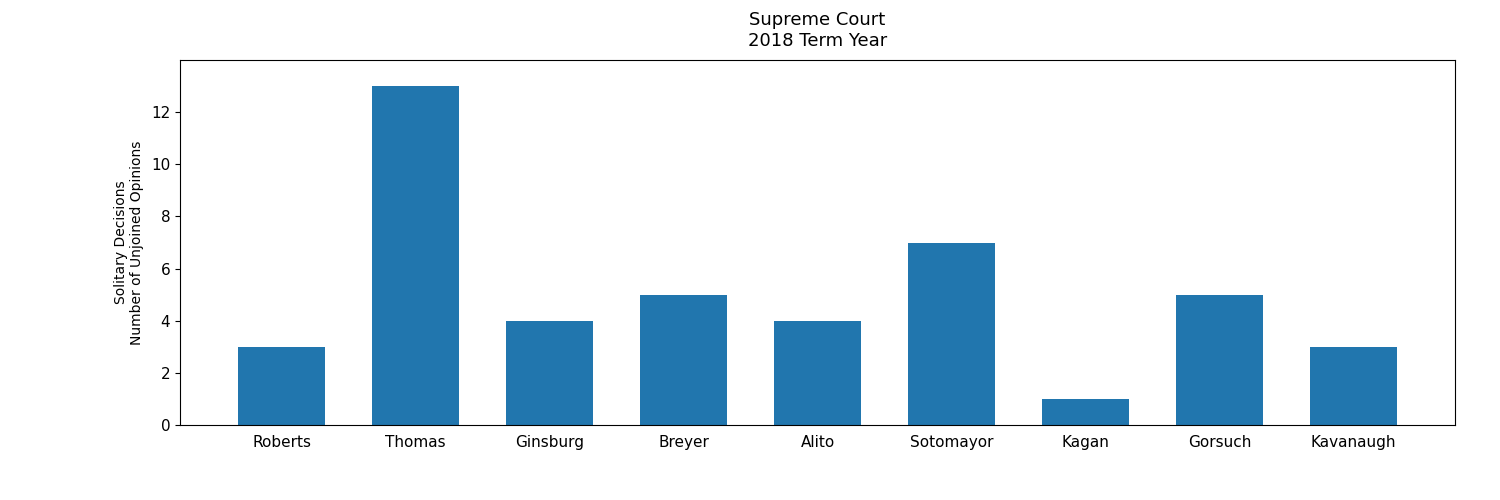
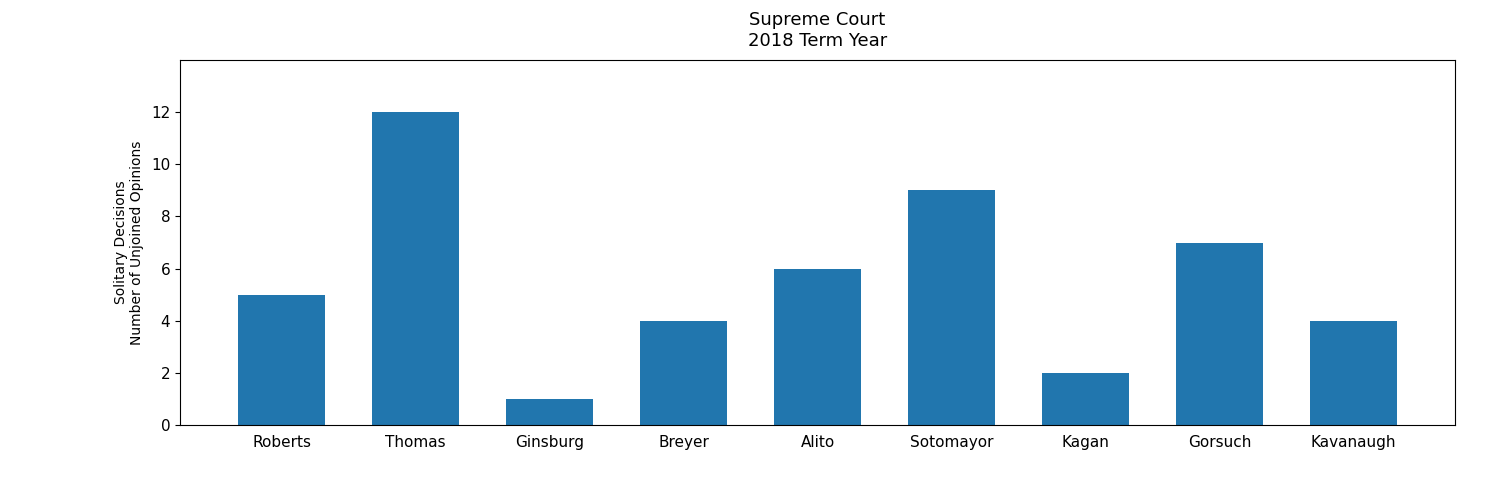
Roberts: 3 -> 5
Thomas: 13 -> 12
Ginsburg: 4 -> 1
Breyer: 5 -> 4
Alito: 4 -> 6
Sotomayor: 7 -> 9
Kagan: 1 -> 2
Gorsuch: 5 -> 7
Kavanaugh: 3 -> 4
